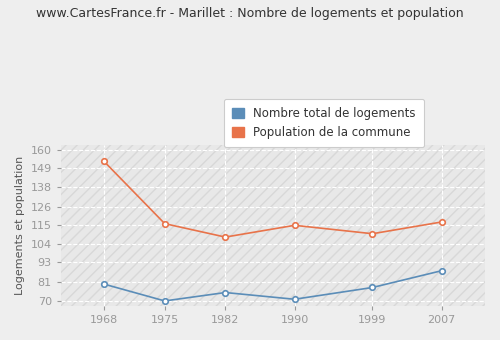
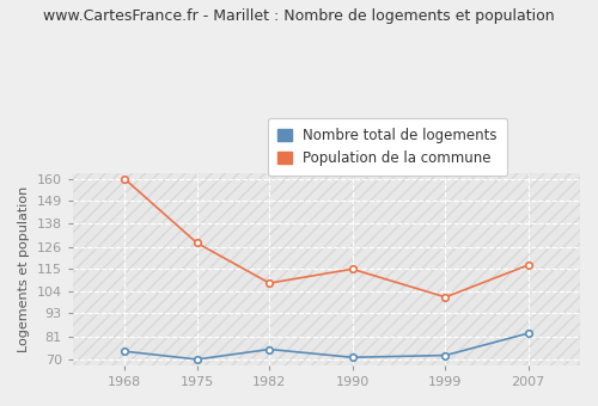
Nombre total de logements/1968: 80 -> 74
Population de la commune/1968: 153 -> 160
Population de la commune/1975: 116 -> 128
Nombre total de logements/1999: 78 -> 72
Population de la commune/1999: 110 -> 101
Nombre total de logements/2007: 88 -> 83
